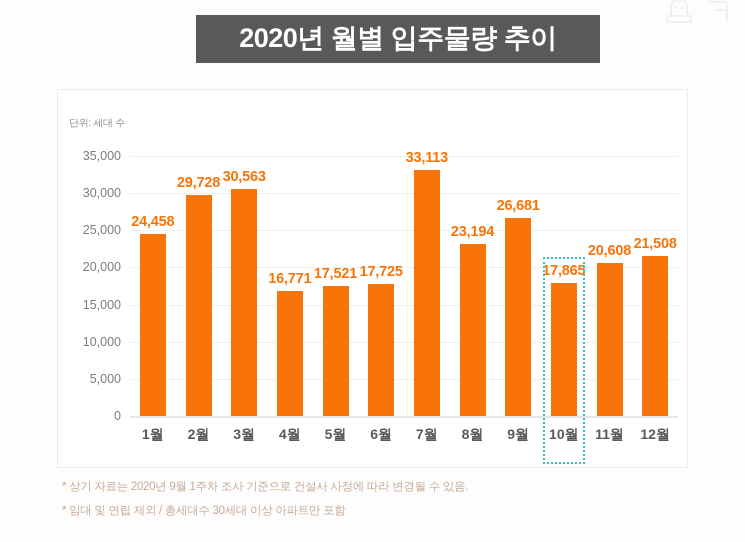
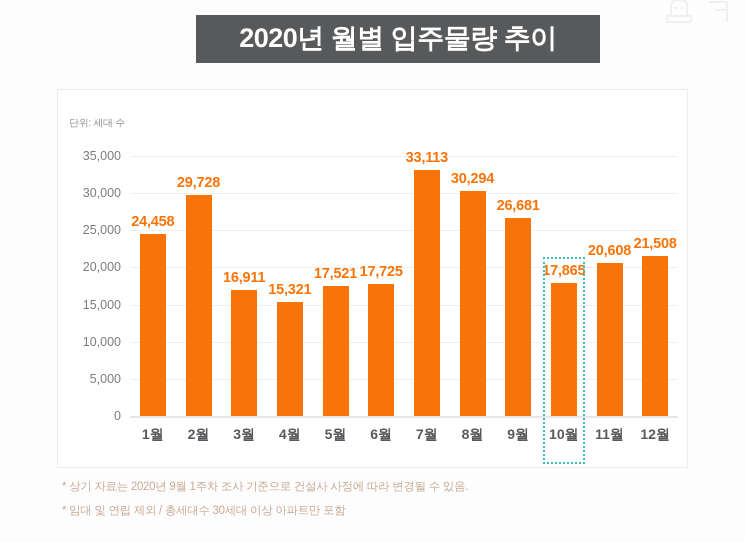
3월: 30,563 -> 16,911
4월: 16,771 -> 15,321
8월: 23,194 -> 30,294
